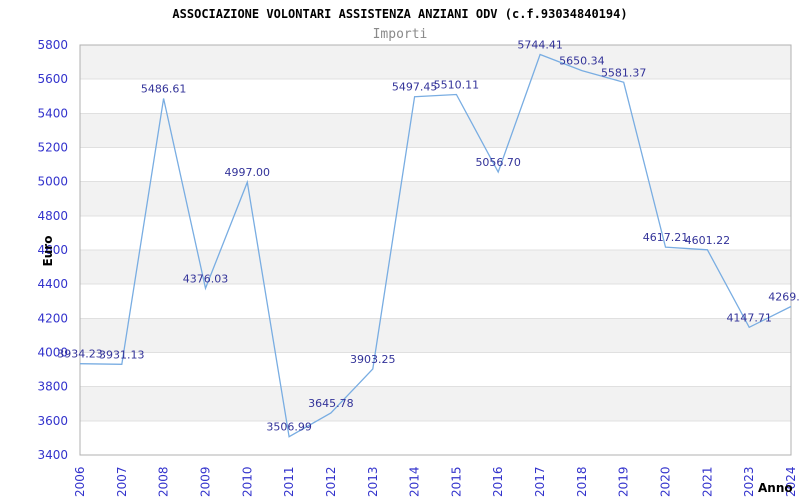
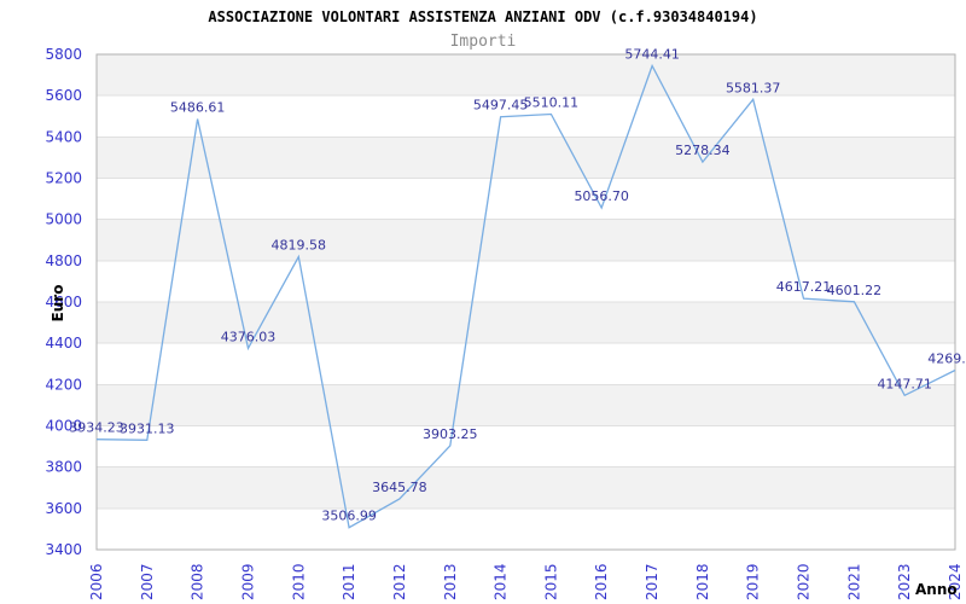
2010: 4997.00 -> 4819.58
2018: 5650.34 -> 5278.34
